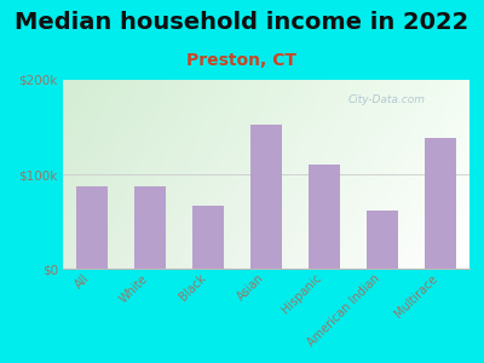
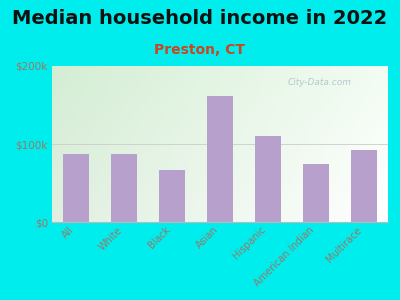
Asian: $152k -> $162k
American Indian: $62k -> $74k
Multirace: $138k -> $92k
